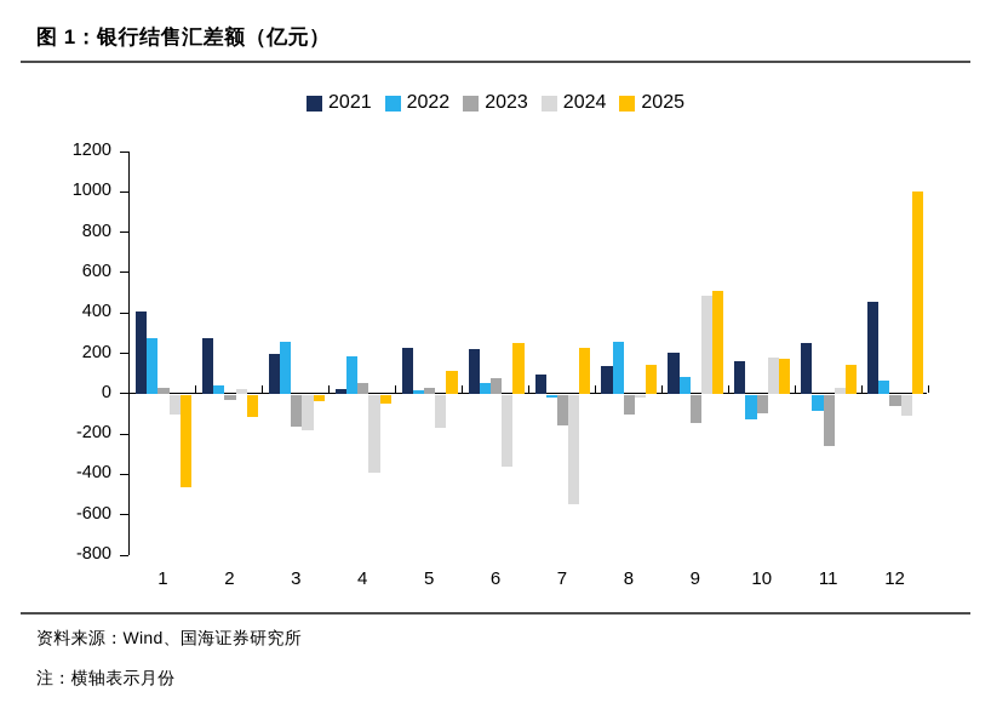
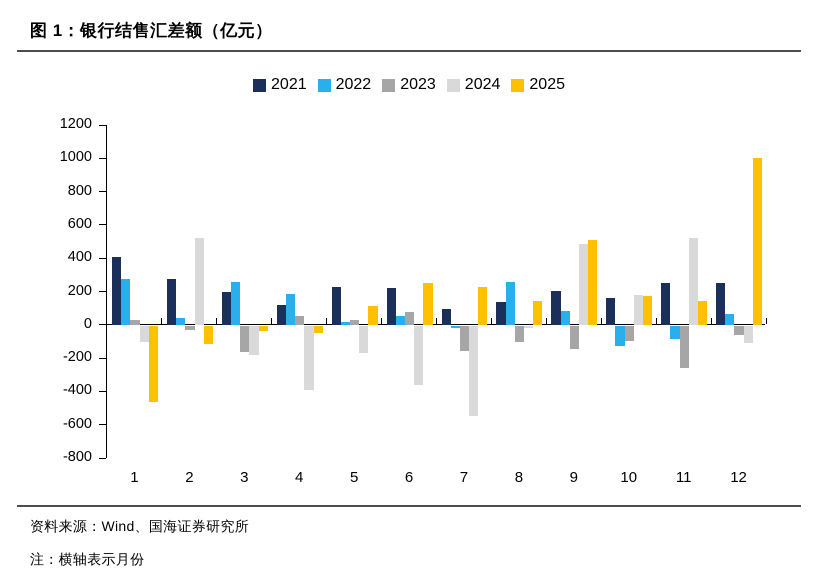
2024/2: 20 -> 520
2021/4: 20 -> 120
2024/11: 30 -> 520
2021/12: 460 -> 250
